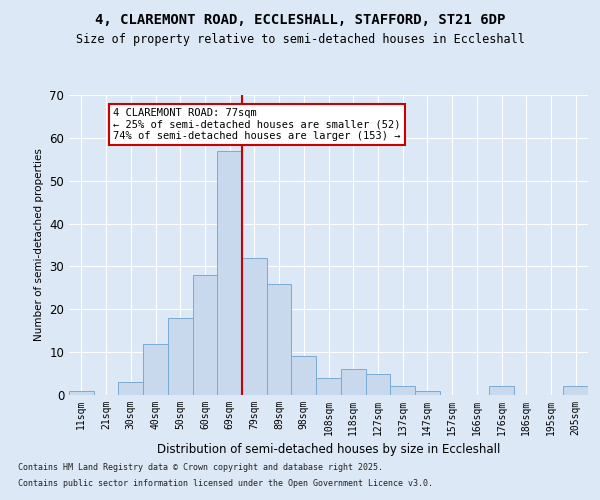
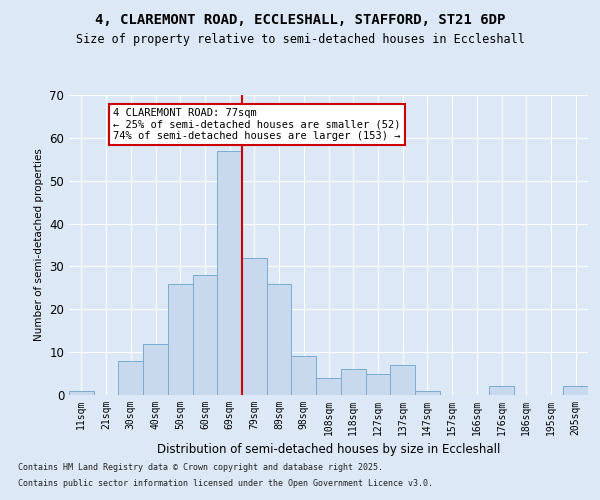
30sqm: 3 -> 8
50sqm: 18 -> 26
137sqm: 2 -> 7
